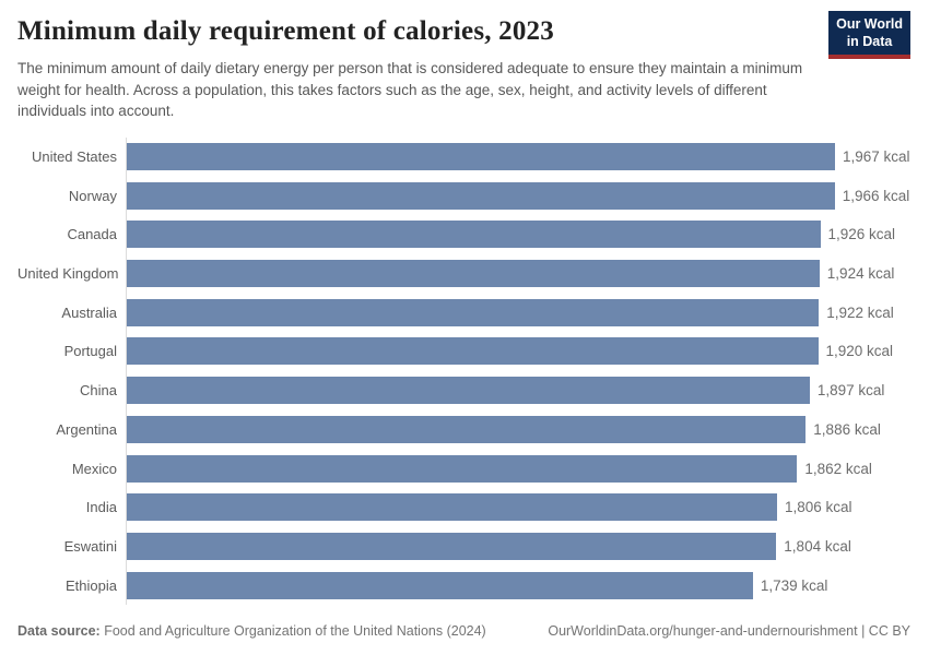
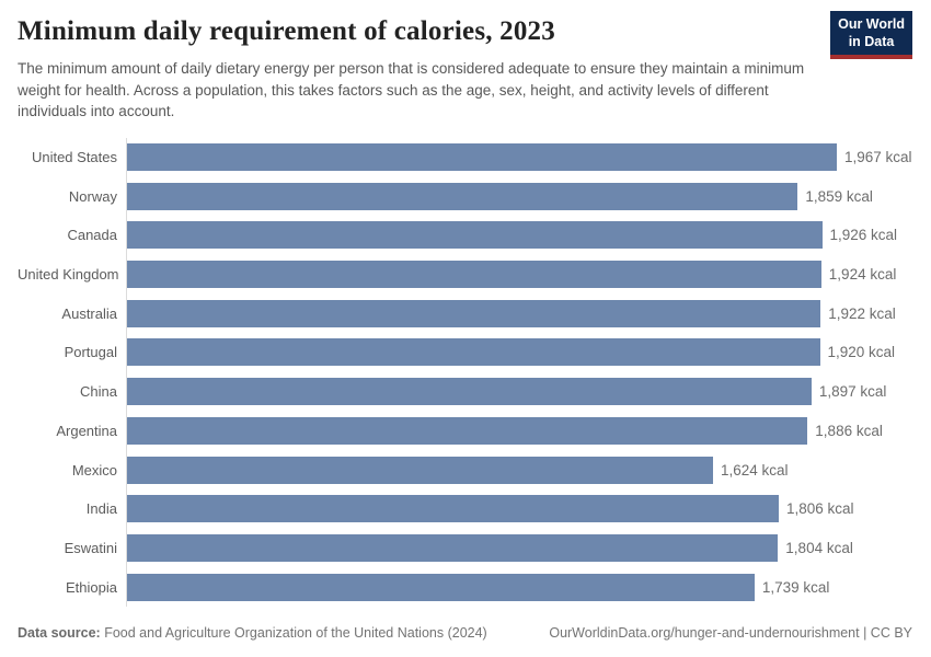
Norway: 1,966 -> 1,859
Mexico: 1,862 -> 1,624
